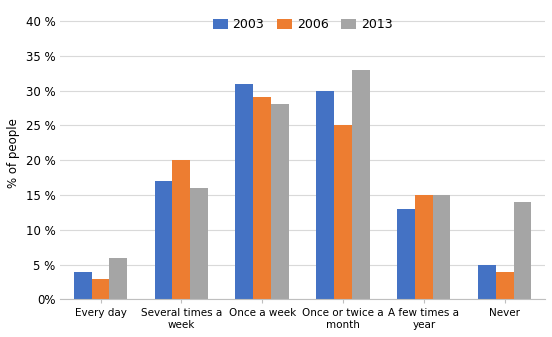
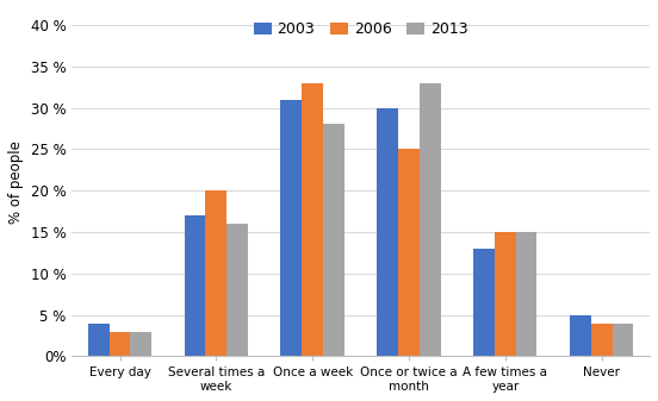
2013/Every day: 6 % -> 3 %
2006/Once a week: 29 % -> 33 %
2013/Never: 14 % -> 4 %
